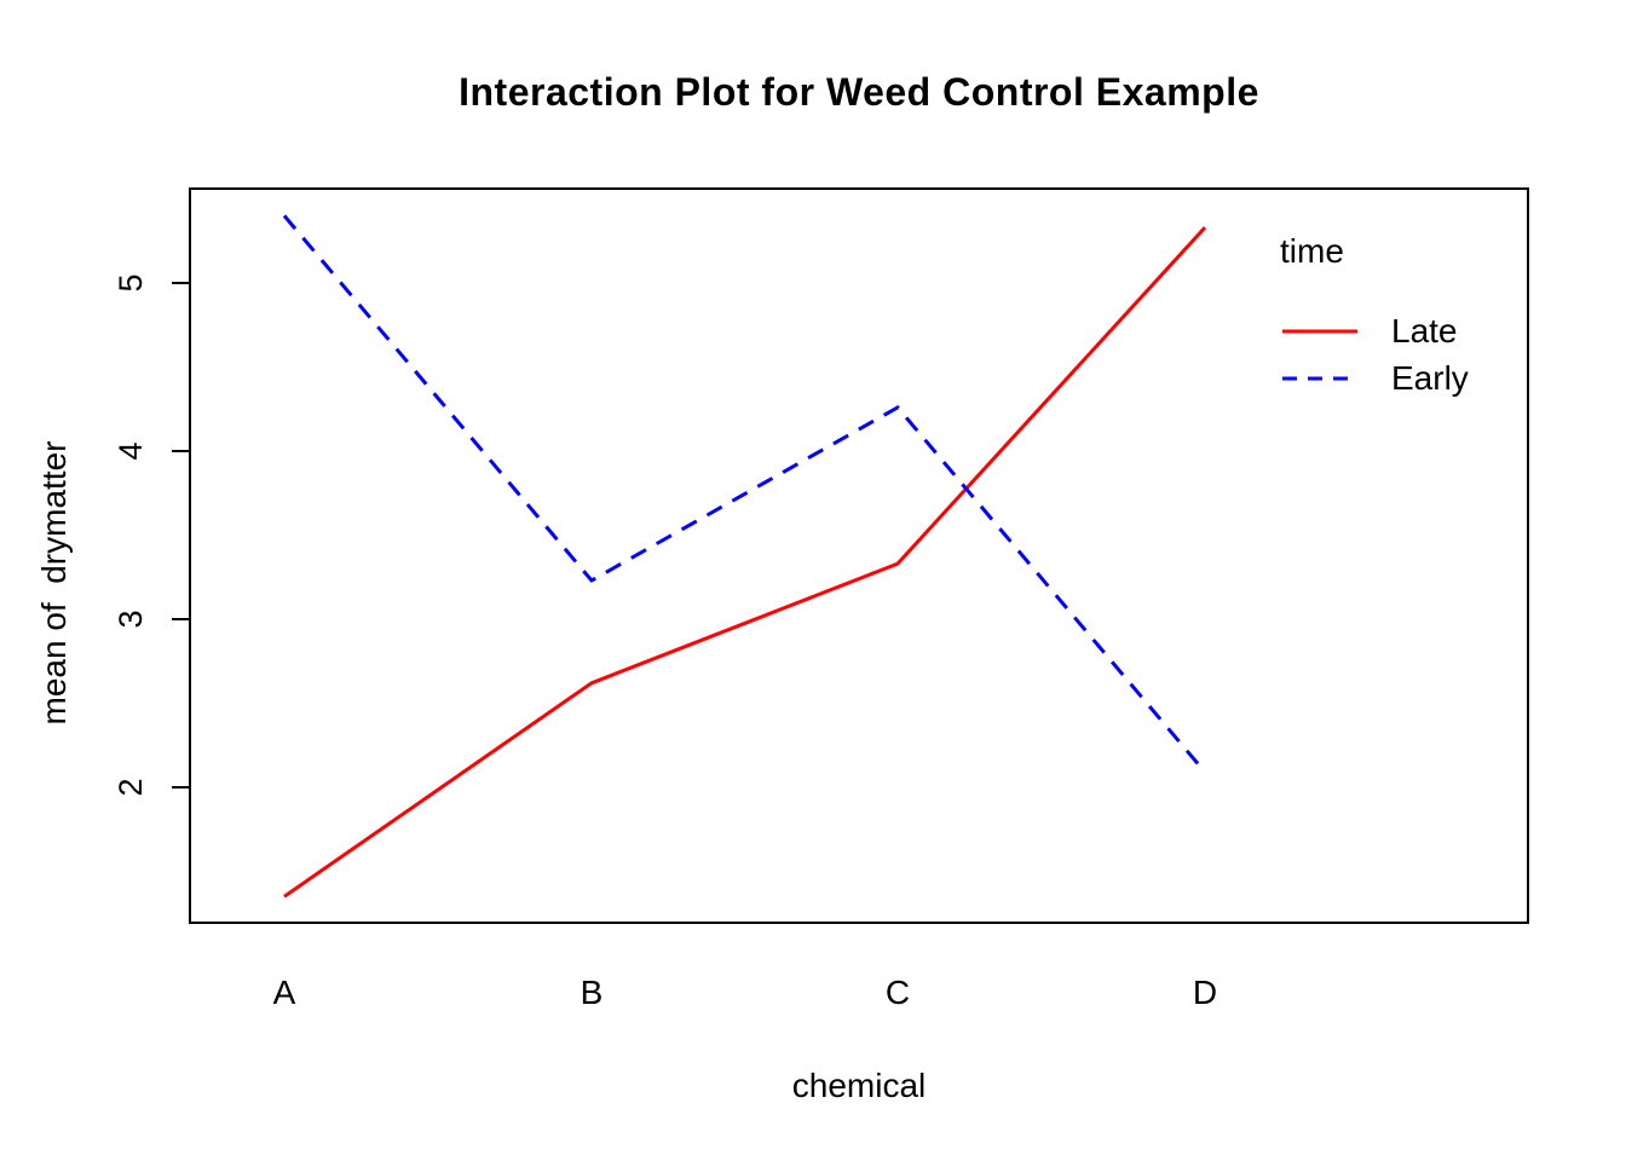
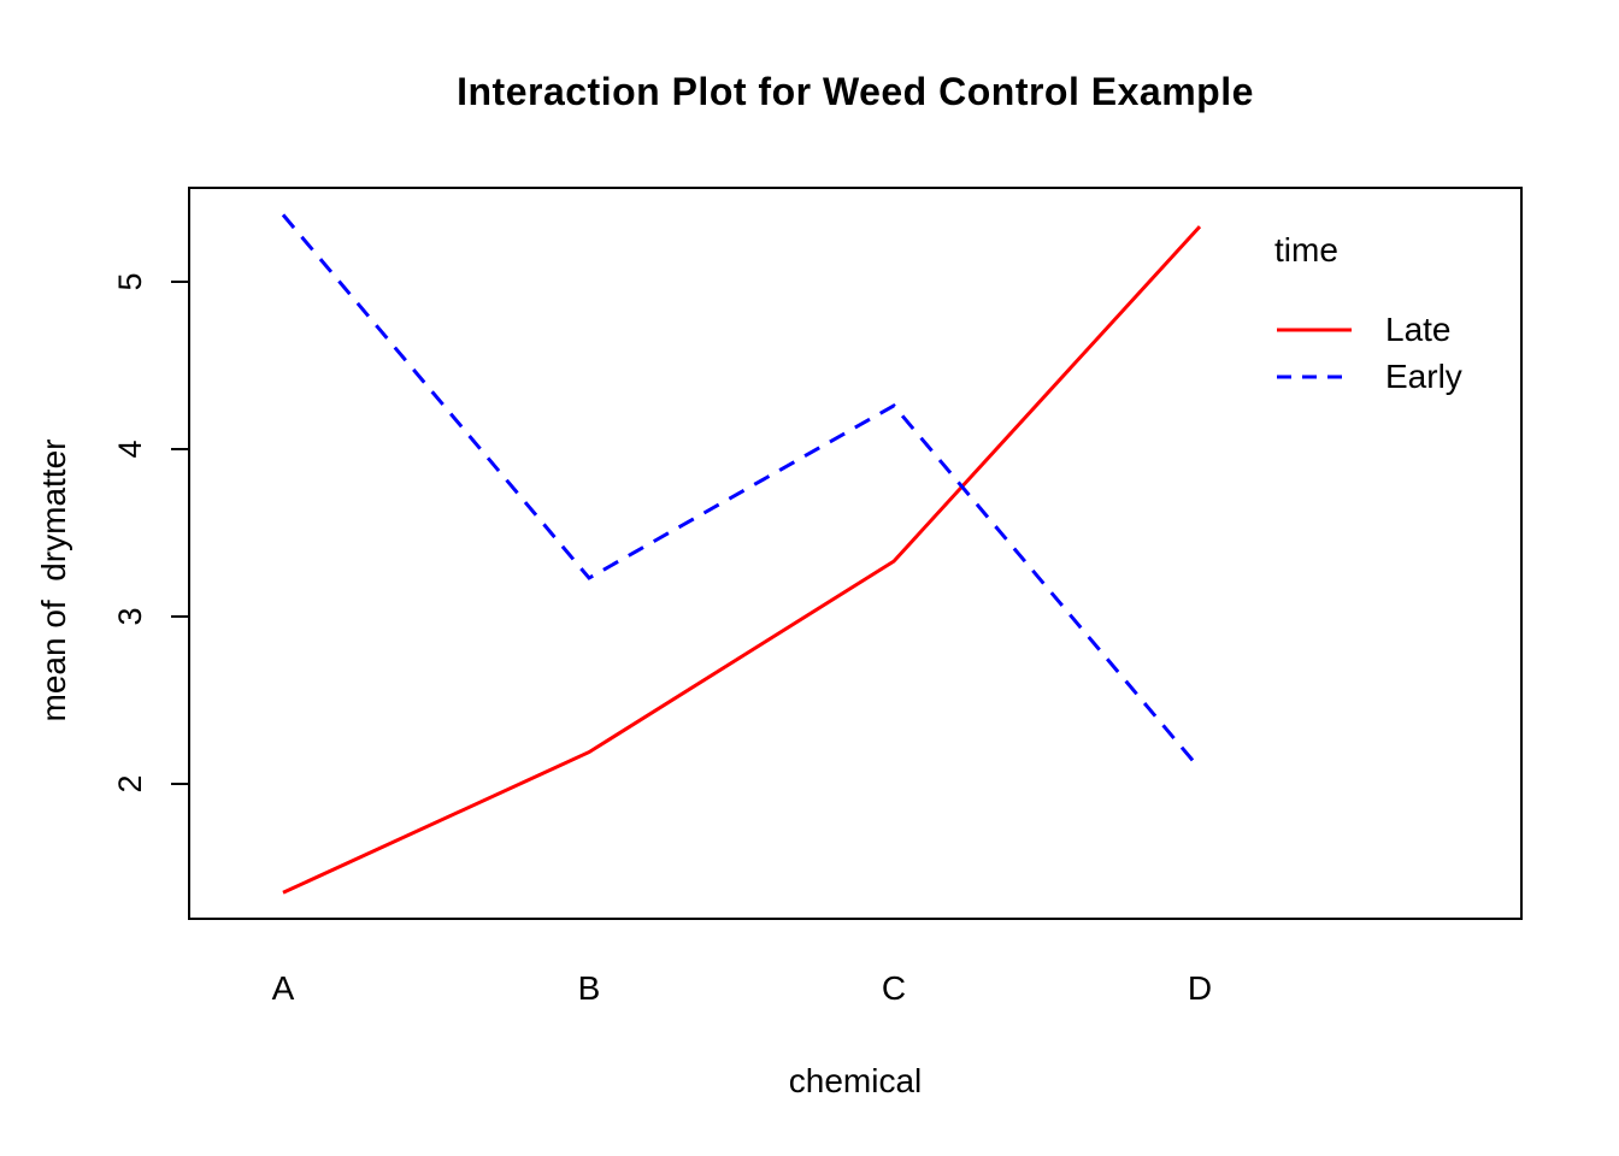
Late/B: 2.62 -> 2.19
